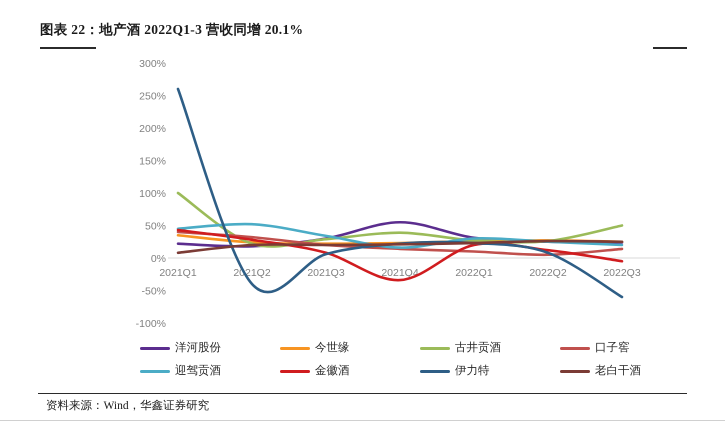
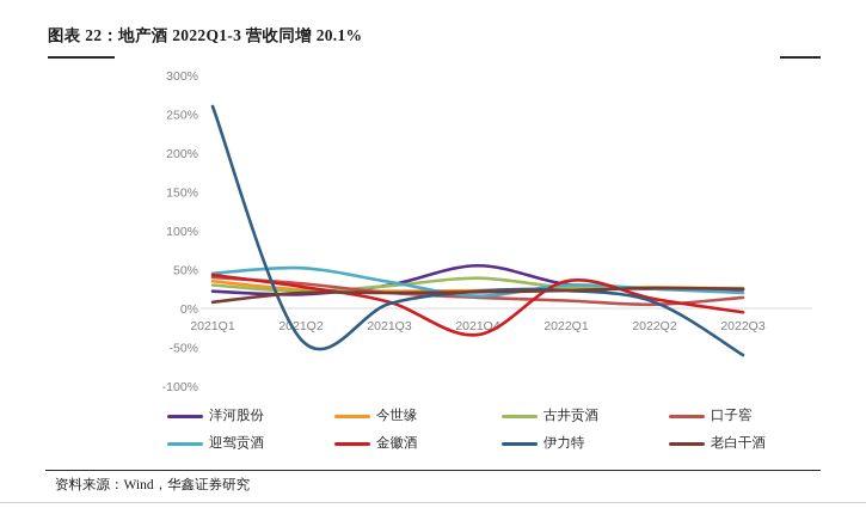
古井贡酒/2021Q1: 100% -> 30%
金徽酒/2022Q1: 20% -> 40%
古井贡酒/2022Q3: 50% -> 30%
